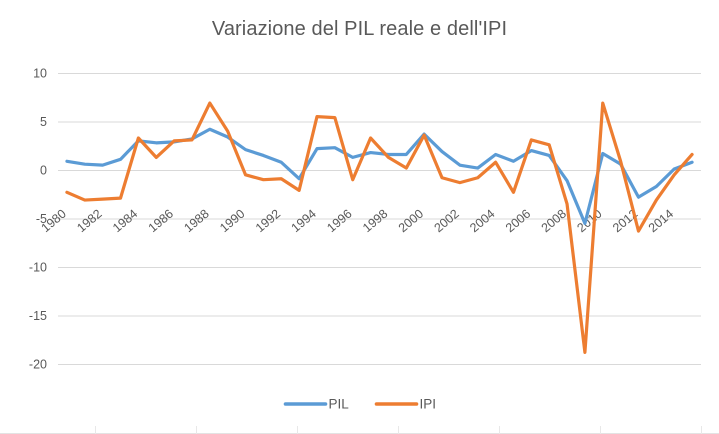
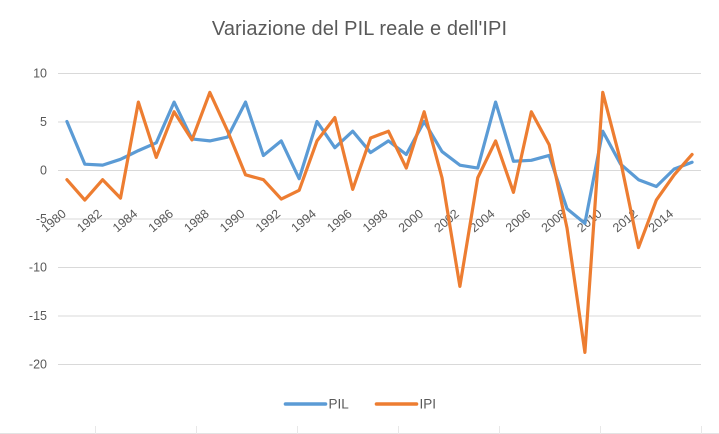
PIL/1980: 1 -> 5
IPI/1980: -2 -> -1
IPI/1982: -3 -> -1
PIL/1984: 3 -> 2
IPI/1984: 3 -> 7
PIL/1986: 3 -> 7
IPI/1986: 3 -> 6
PIL/1988: 4 -> 3
IPI/1988: 7 -> 8
PIL/1990: 2 -> 7
PIL/1992: 1 -> 3
IPI/1992: -1 -> -3
PIL/1994: 2 -> 5
IPI/1994: 6 -> 3
PIL/1996: 1 -> 4
IPI/1996: -1 -> -2
PIL/1998: 2 -> 3
IPI/1998: 1 -> 4
PIL/2000: 4 -> 5
IPI/2000: 4 -> 6
IPI/2002: -1 -> -12
PIL/2004: 2 -> 7
IPI/2004: 1 -> 3
PIL/2006: 2 -> 1
IPI/2006: 3 -> 6
PIL/2008: -1 -> -4
IPI/2008: -4 -> -6
PIL/2010: 2 -> 4
IPI/2010: 7 -> 8
PIL/2012: -3 -> -1
IPI/2012: -6 -> -8
